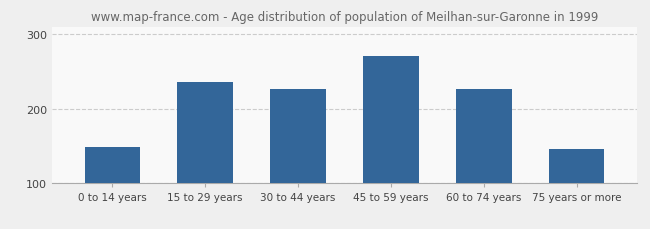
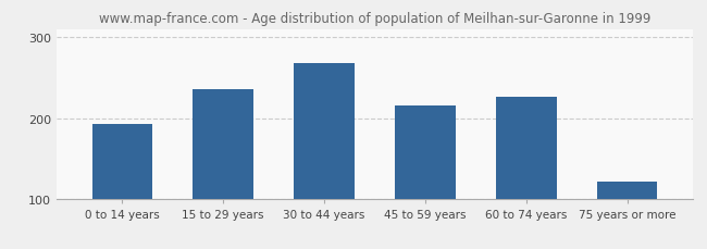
0 to 14 years: 148 -> 193
30 to 44 years: 226 -> 268
45 to 59 years: 270 -> 215
75 years or more: 146 -> 122
